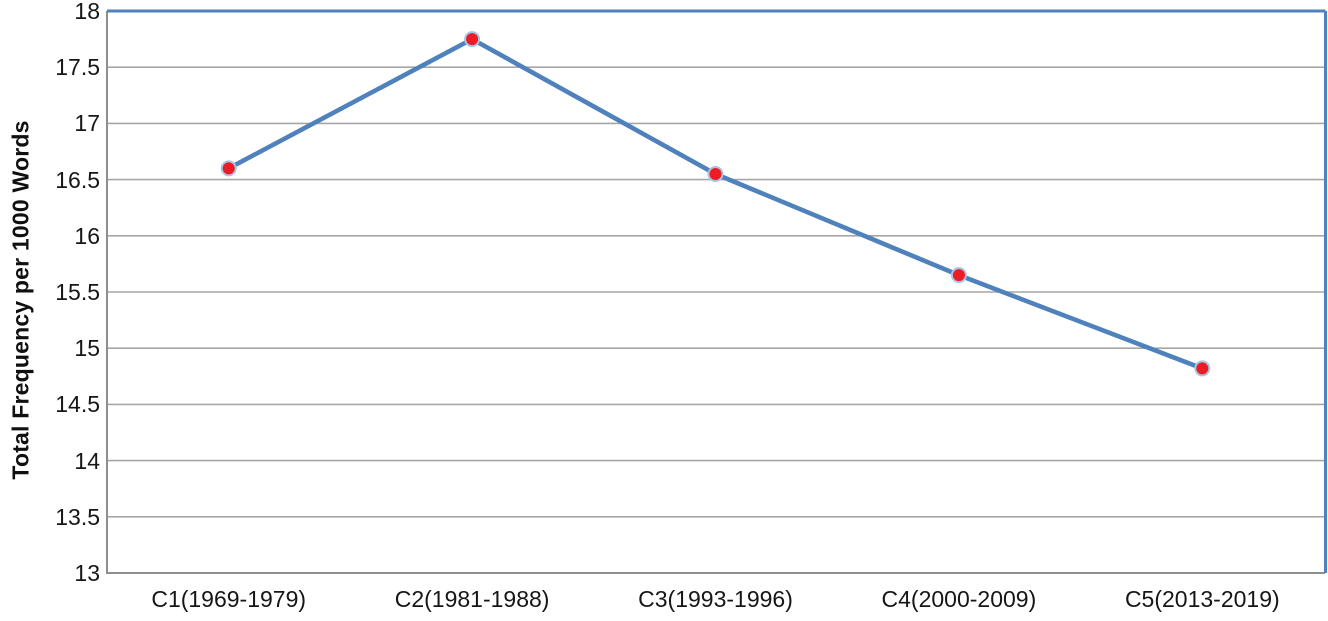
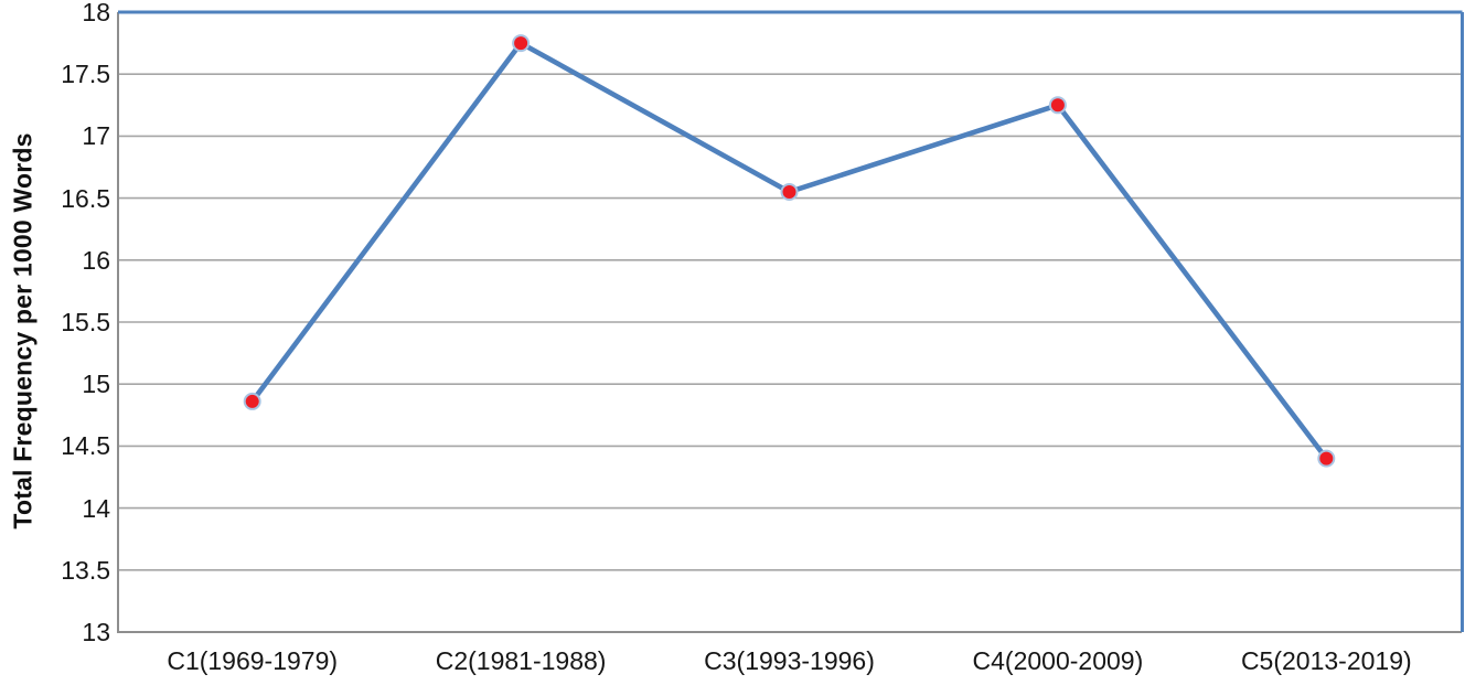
C1(1969-1979): 16.60 -> 14.86
C4(2000-2009): 15.65 -> 17.25
C5(2013-2019): 14.82 -> 14.40
